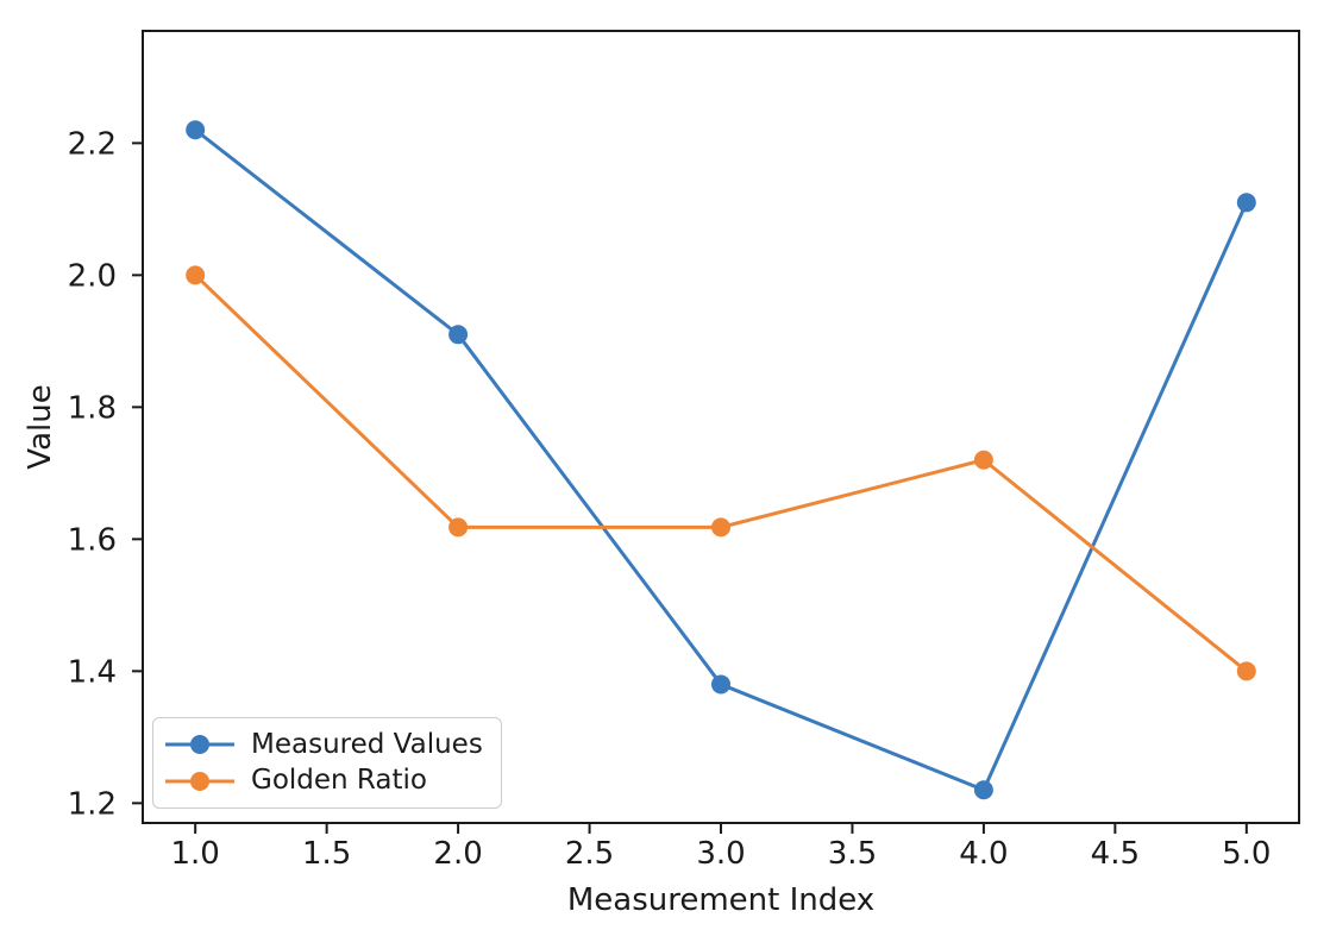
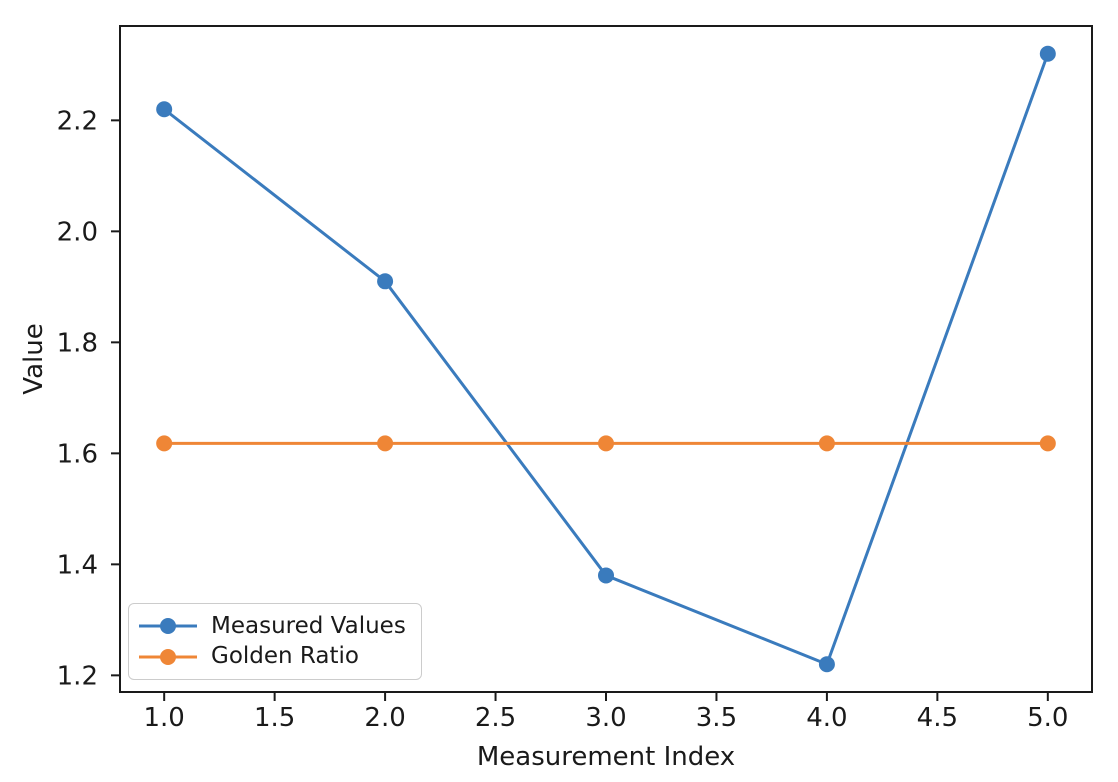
Golden Ratio/1.0: 2.00 -> 1.62
Golden Ratio/4.0: 1.72 -> 1.62
Measured Values/5.0: 2.11 -> 2.32
Golden Ratio/5.0: 1.40 -> 1.62
